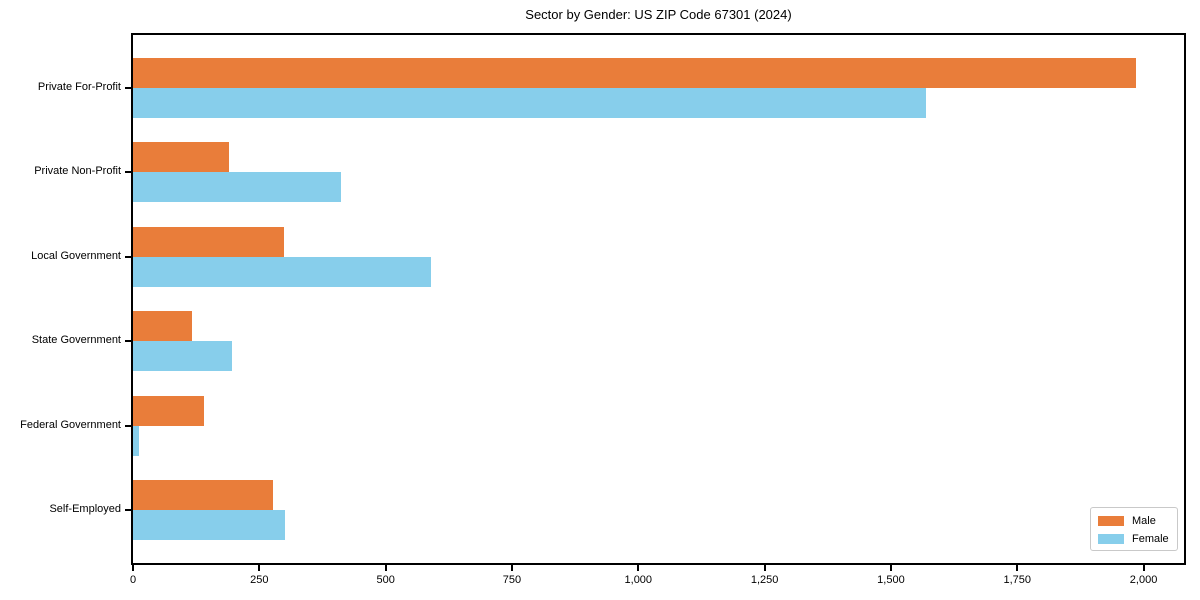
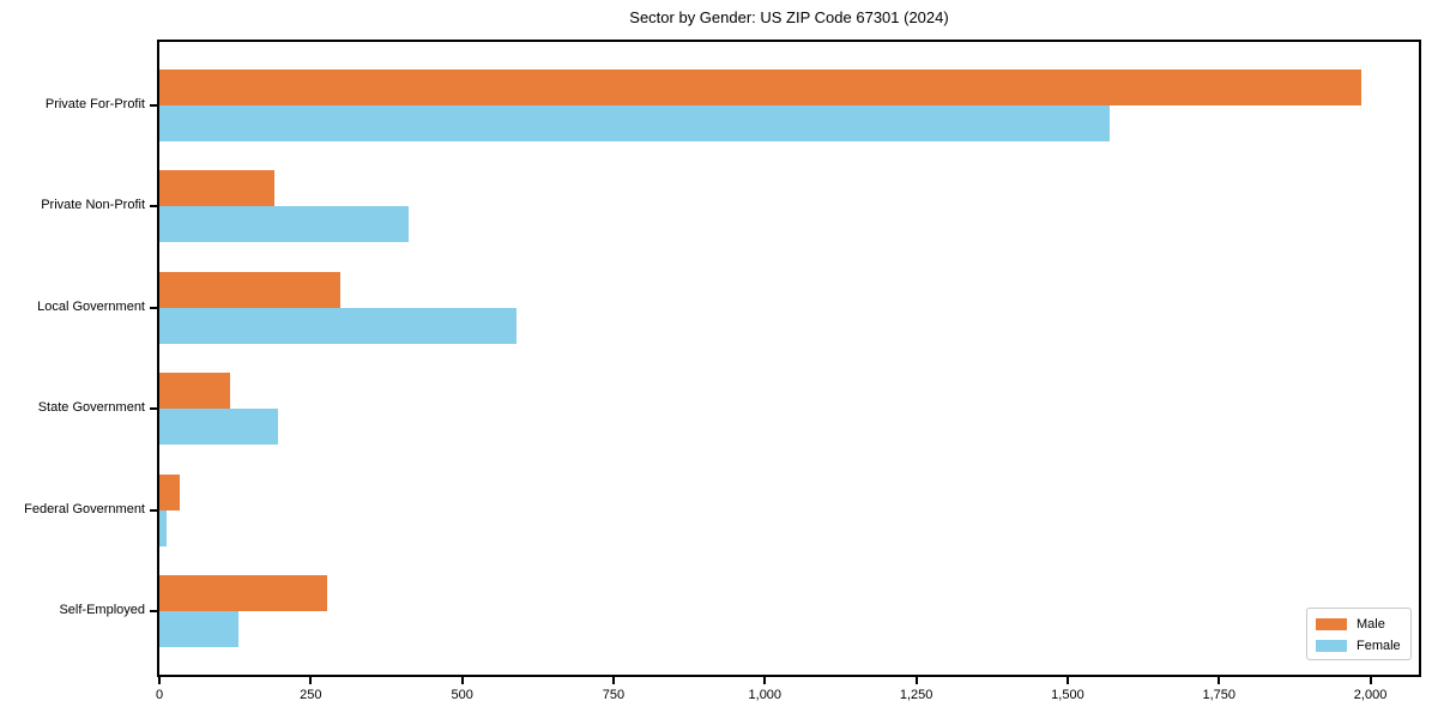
Male/Federal Government: 140 -> 30
Female/Self-Employed: 300 -> 130
